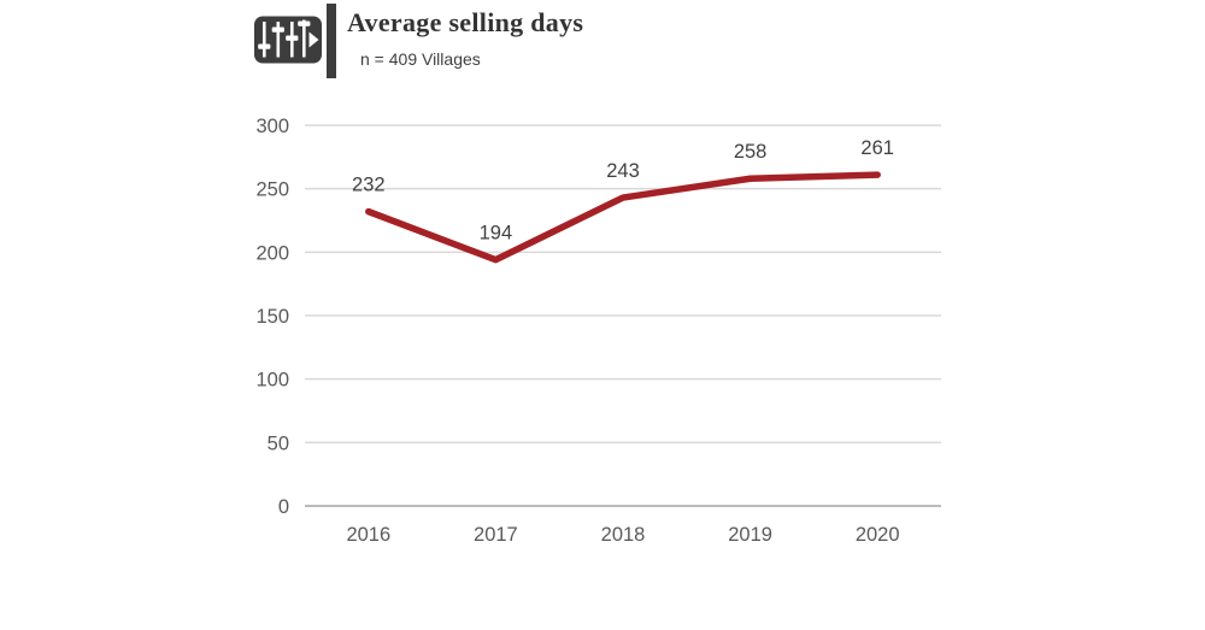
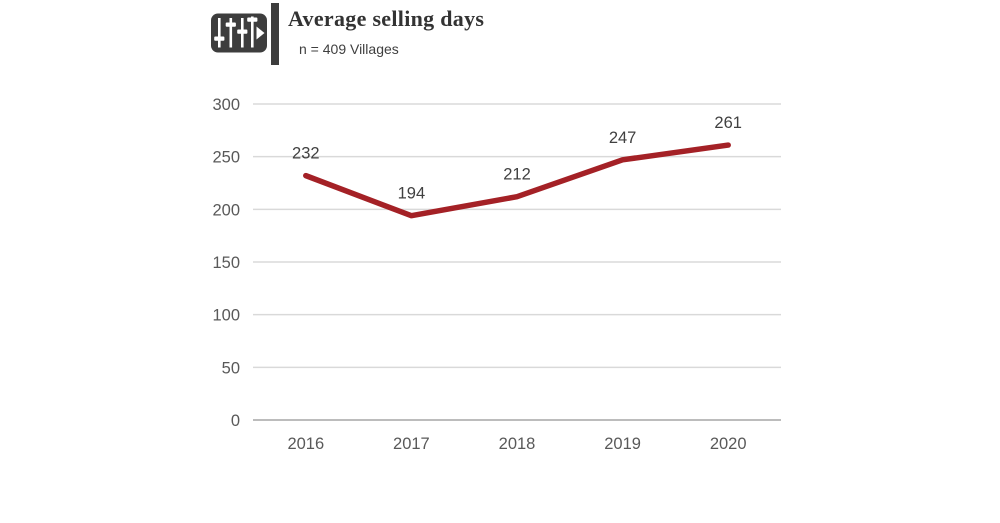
2018: 243 -> 212
2019: 258 -> 247
